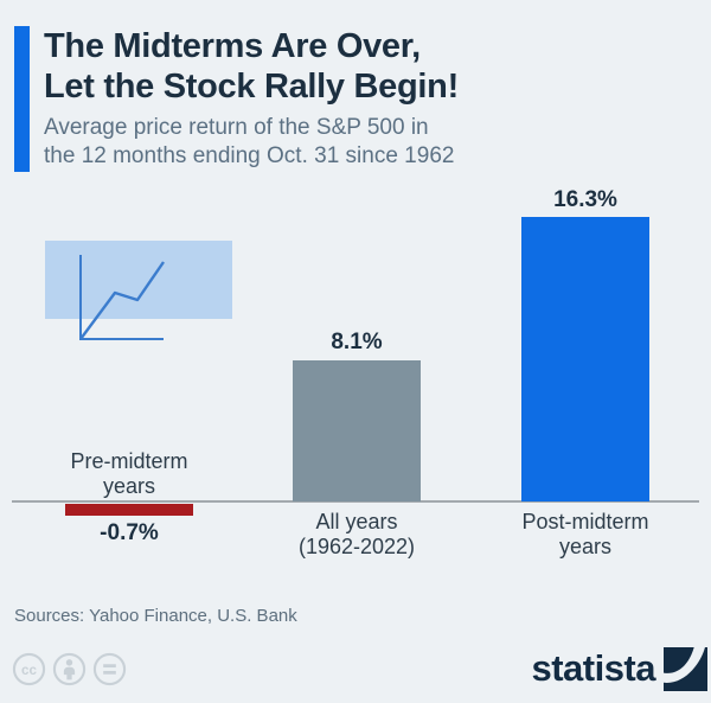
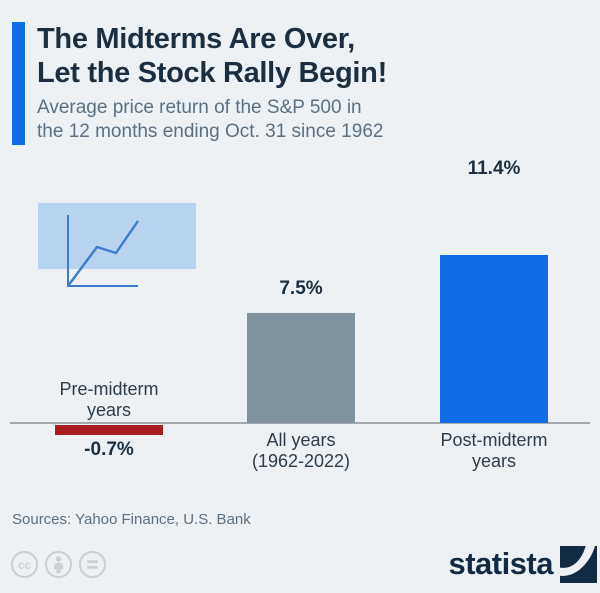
All years (1962-2022): 8.1% -> 7.5%
Post-midterm years: 16.3% -> 11.4%
